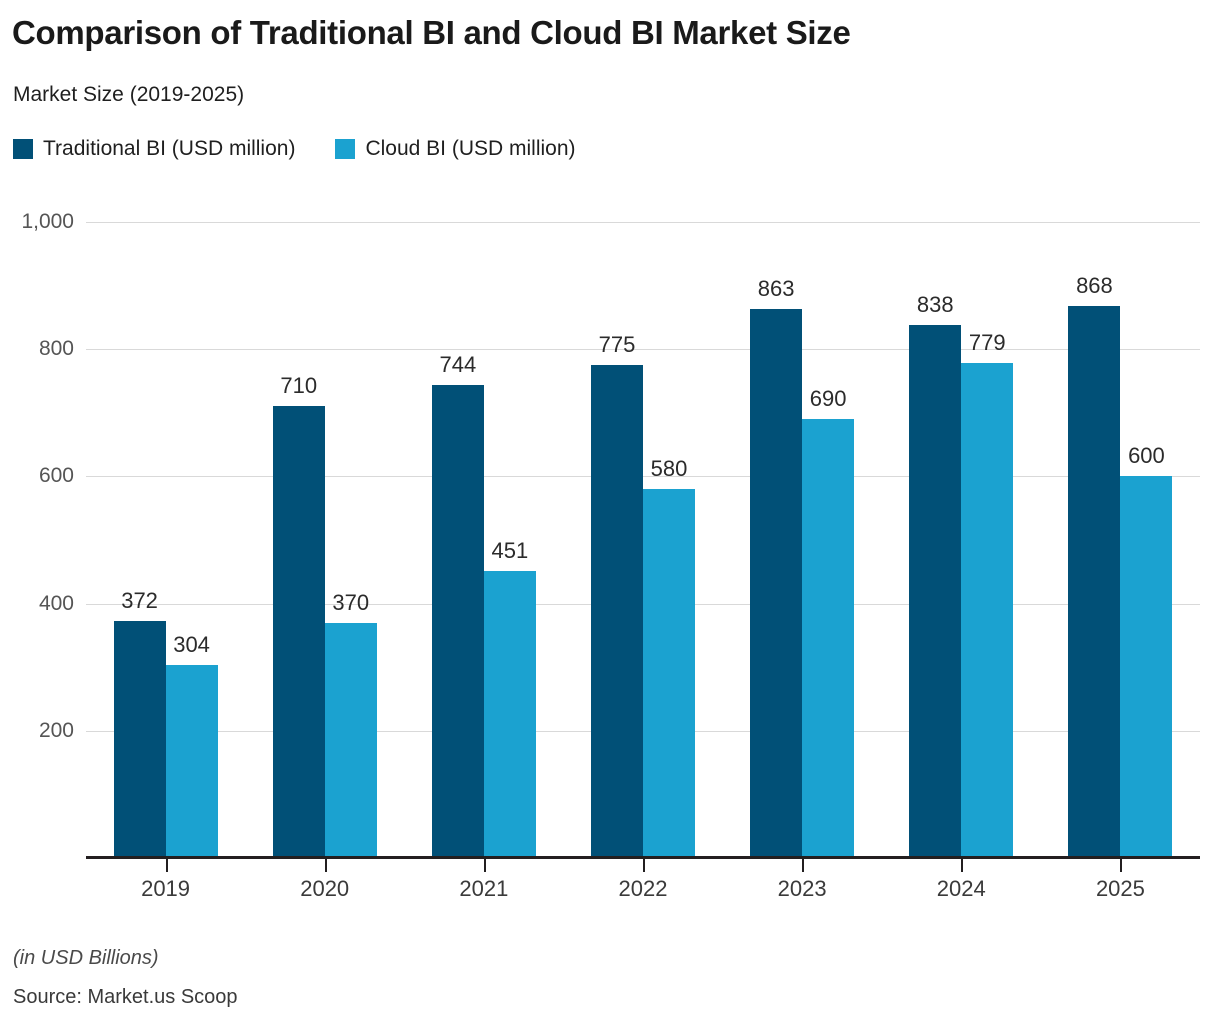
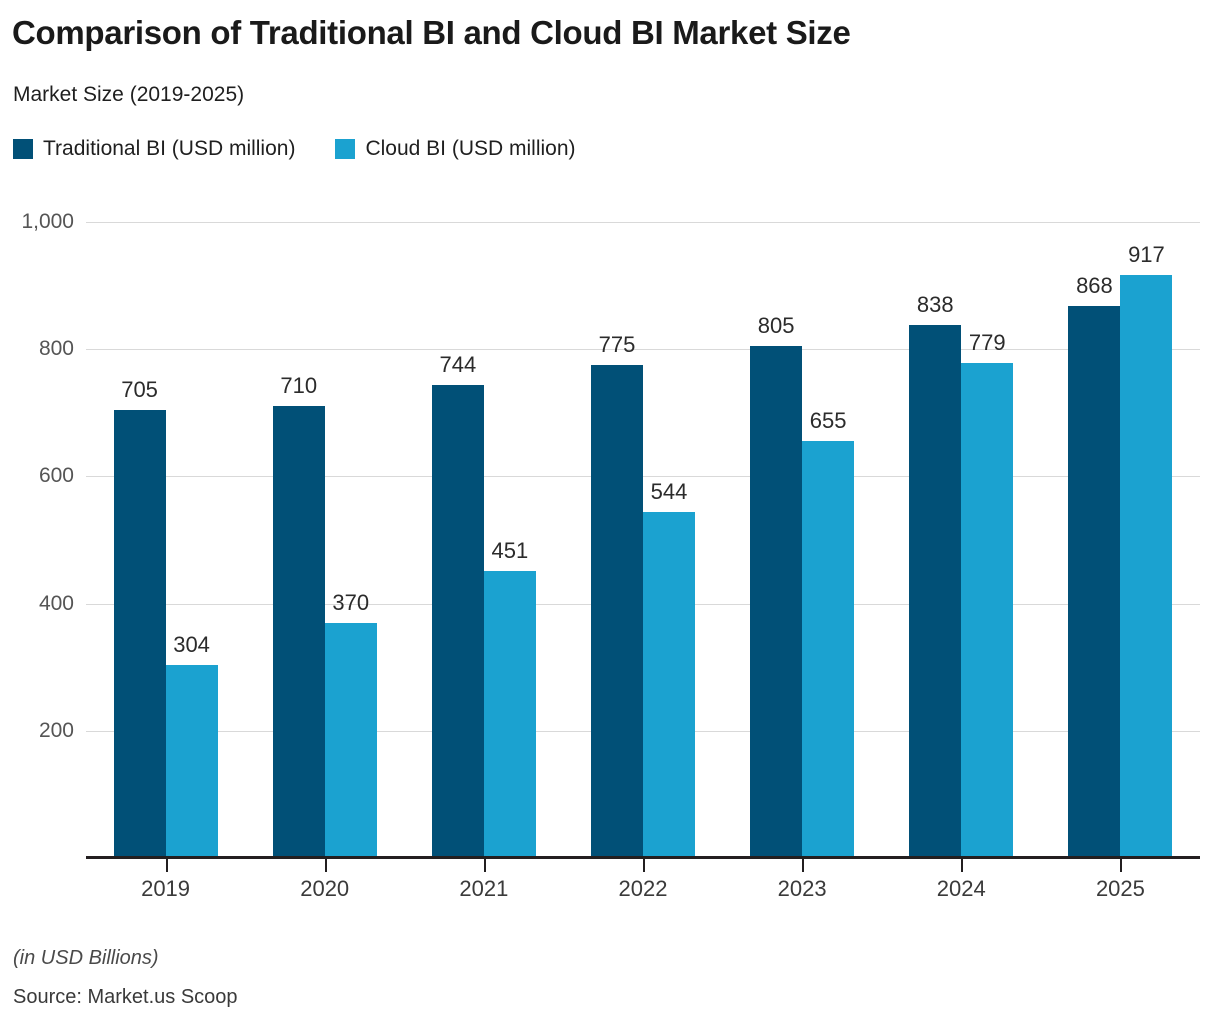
Traditional BI (USD million)/2019: 372 -> 705
Cloud BI (USD million)/2022: 580 -> 544
Traditional BI (USD million)/2023: 863 -> 805
Cloud BI (USD million)/2023: 690 -> 655
Cloud BI (USD million)/2025: 600 -> 917
